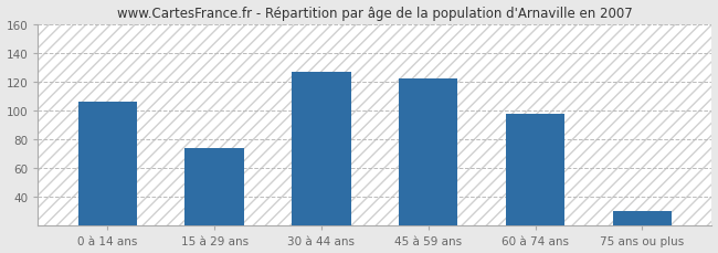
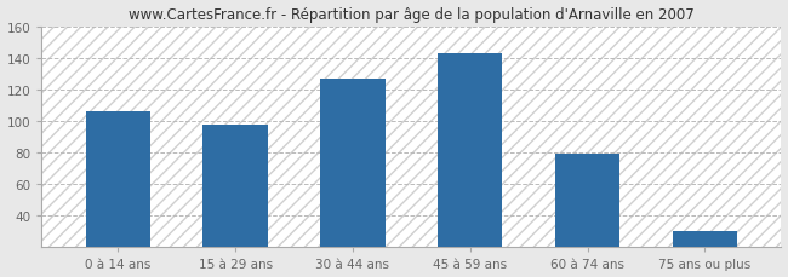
15 à 29 ans: 74 -> 98
45 à 59 ans: 122 -> 143
60 à 74 ans: 98 -> 79
